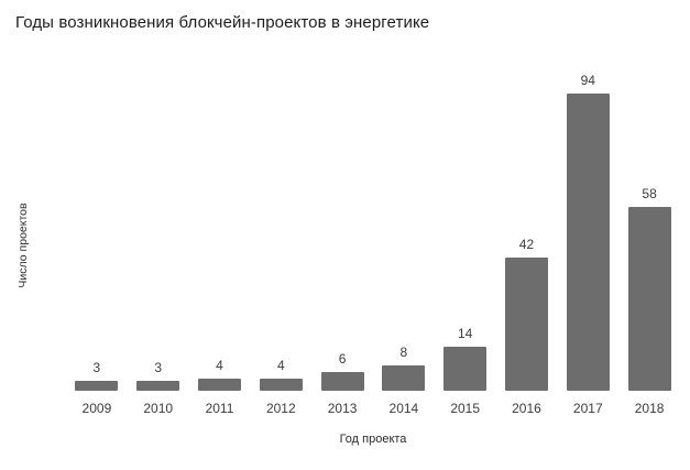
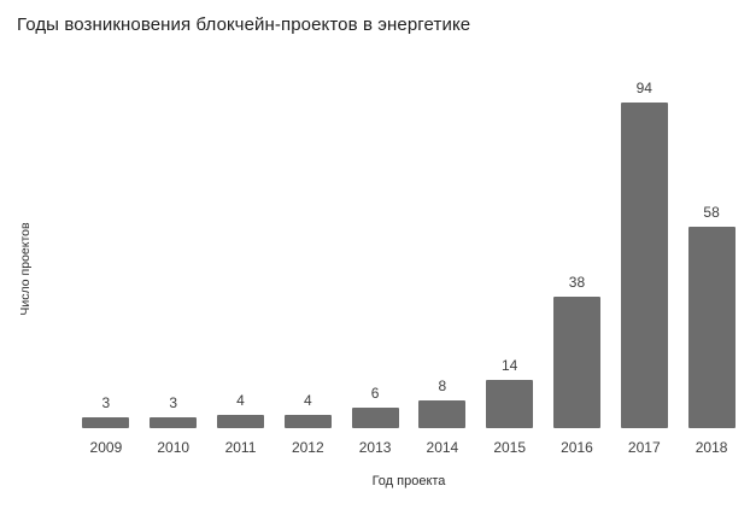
2016: 42 -> 38
